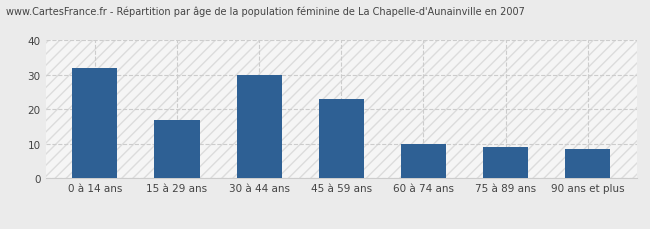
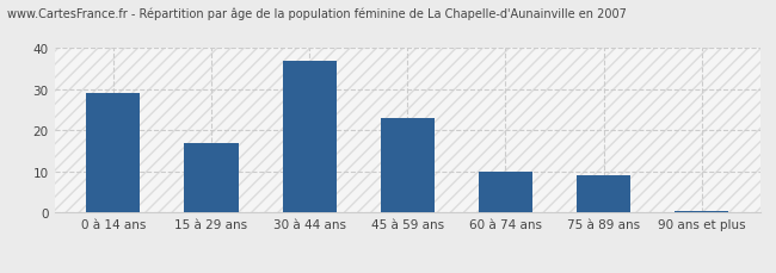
0 à 14 ans: 32.0 -> 29.0
30 à 44 ans: 30.0 -> 37.0
90 ans et plus: 8.5 -> 0.5
